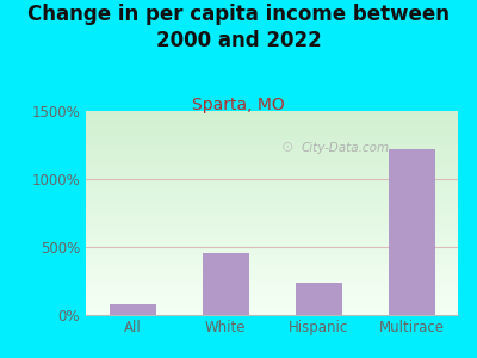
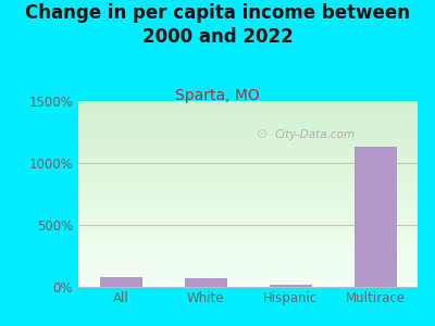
White: 460% -> 70%
Hispanic: 240% -> 20%
Multirace: 1220% -> 1130%
